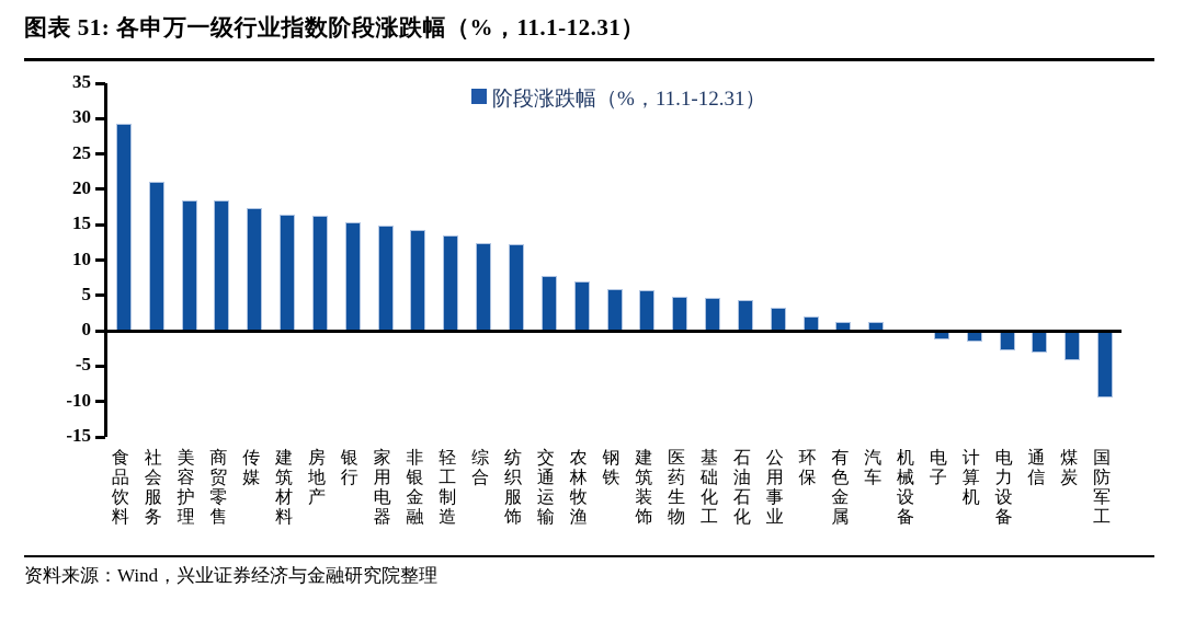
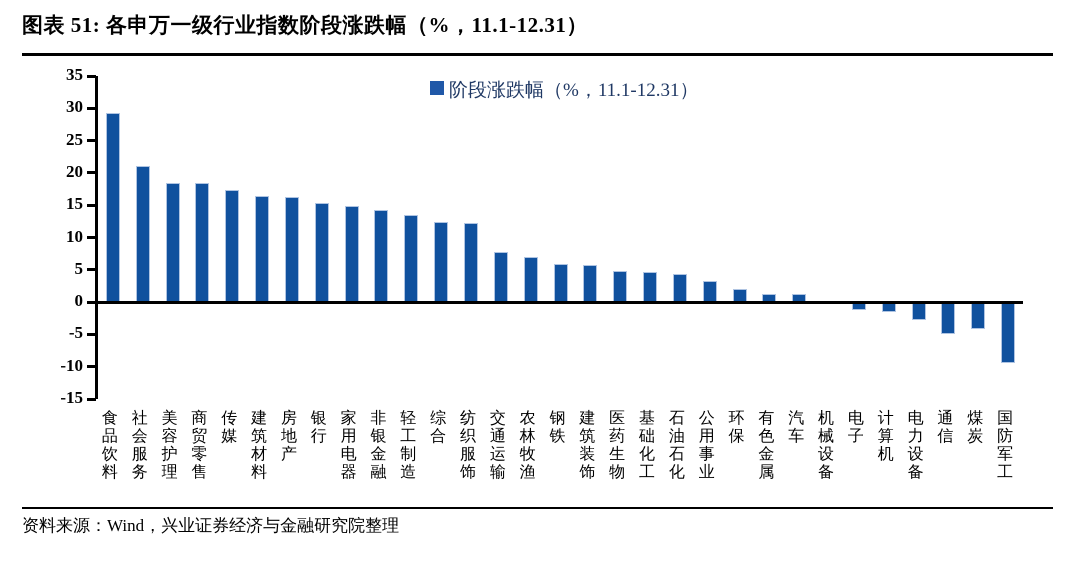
通信: -3 -> -5
